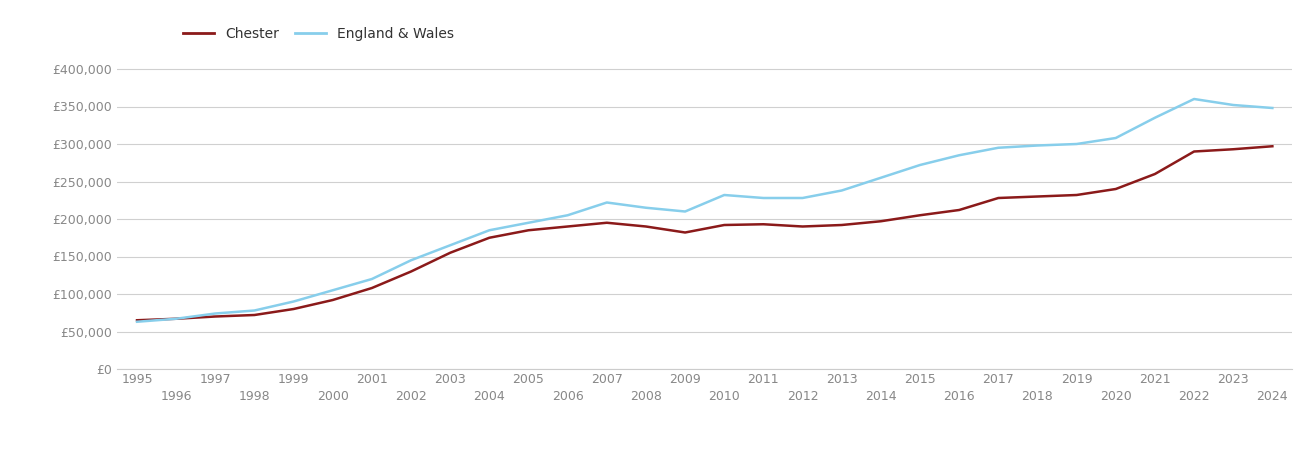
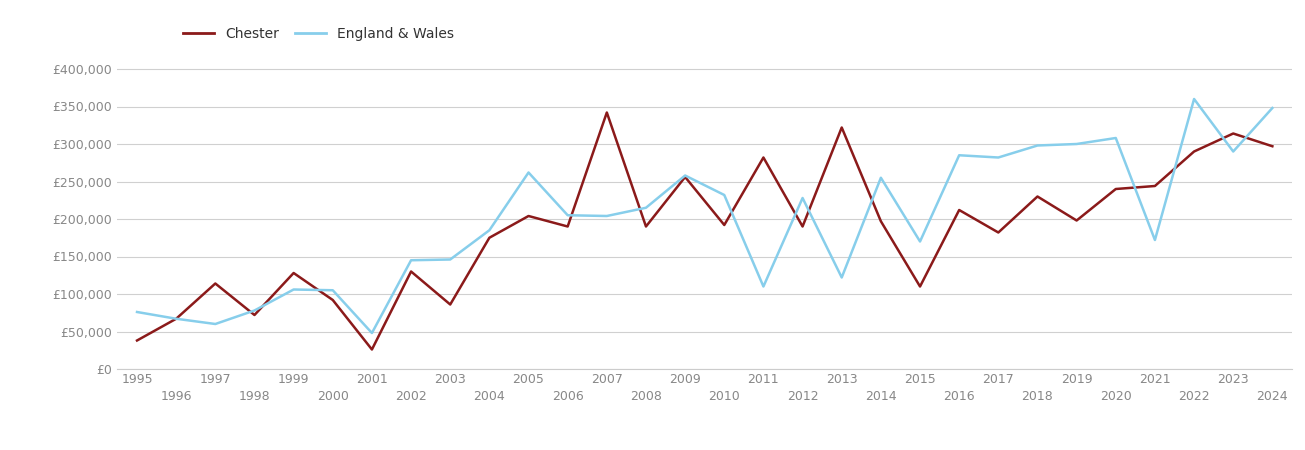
Chester/1995: £65,000 -> £38,000
England & Wales/1995: £63,000 -> £76,000
Chester/1997: £70,000 -> £114,000
England & Wales/1997: £74,000 -> £60,000
Chester/1999: £80,000 -> £128,000
England & Wales/1999: £90,000 -> £106,000
Chester/2001: £108,000 -> £26,000
England & Wales/2001: £120,000 -> £48,000
Chester/2003: £155,000 -> £86,000
England & Wales/2003: £165,000 -> £146,000
Chester/2005: £185,000 -> £204,000
England & Wales/2005: £195,000 -> £262,000
Chester/2007: £195,000 -> £342,000
England & Wales/2007: £222,000 -> £204,000
Chester/2009: £182,000 -> £256,000
England & Wales/2009: £210,000 -> £258,000
Chester/2011: £193,000 -> £282,000
England & Wales/2011: £228,000 -> £110,000
Chester/2013: £192,000 -> £322,000
England & Wales/2013: £238,000 -> £122,000
Chester/2015: £205,000 -> £110,000
England & Wales/2015: £272,000 -> £170,000
Chester/2017: £228,000 -> £182,000
England & Wales/2017: £295,000 -> £282,000
Chester/2019: £232,000 -> £198,000
Chester/2021: £260,000 -> £244,000
England & Wales/2021: £335,000 -> £172,000
Chester/2023: £293,000 -> £314,000
England & Wales/2023: £352,000 -> £290,000
